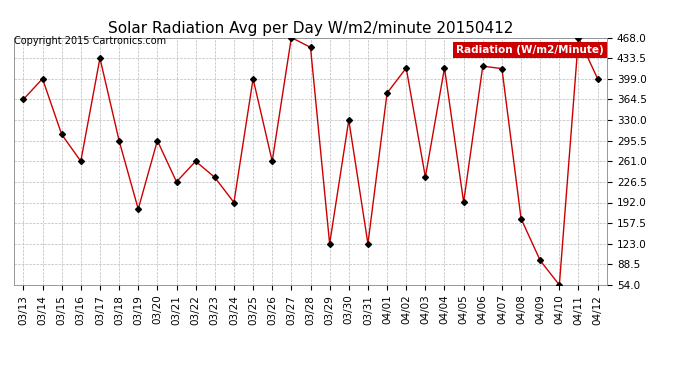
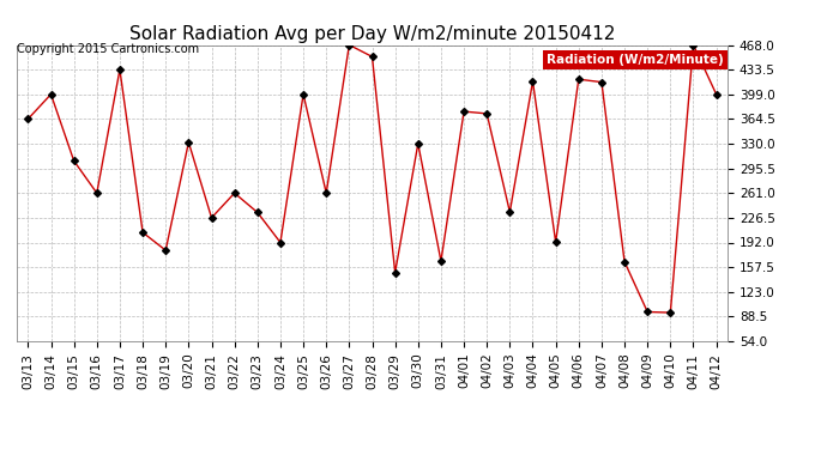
03/18: 296 -> 206
03/20: 296 -> 332
03/29: 123 -> 150
03/31: 123 -> 166
04/02: 417 -> 372
04/10: 54 -> 94
